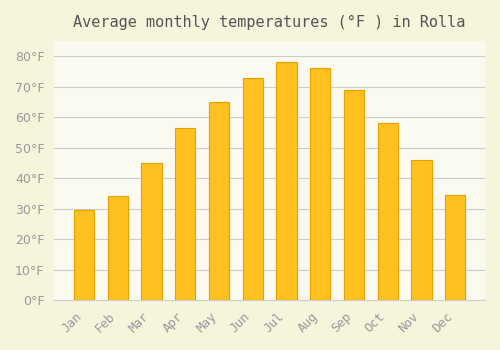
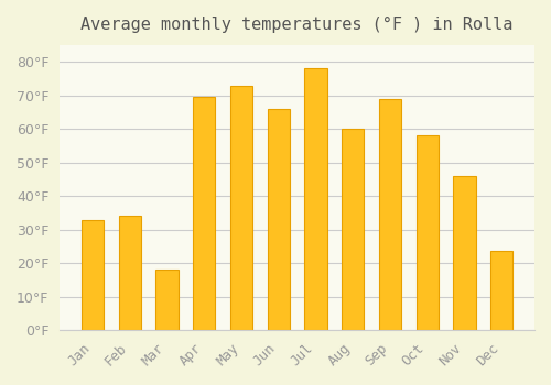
Jan: 29.5°F -> 33.0°F
Mar: 45.0°F -> 18.0°F
Apr: 56.5°F -> 69.5°F
May: 65.0°F -> 73.0°F
Jun: 73.0°F -> 66.0°F
Aug: 76.0°F -> 60.0°F
Dec: 34.5°F -> 23.5°F
